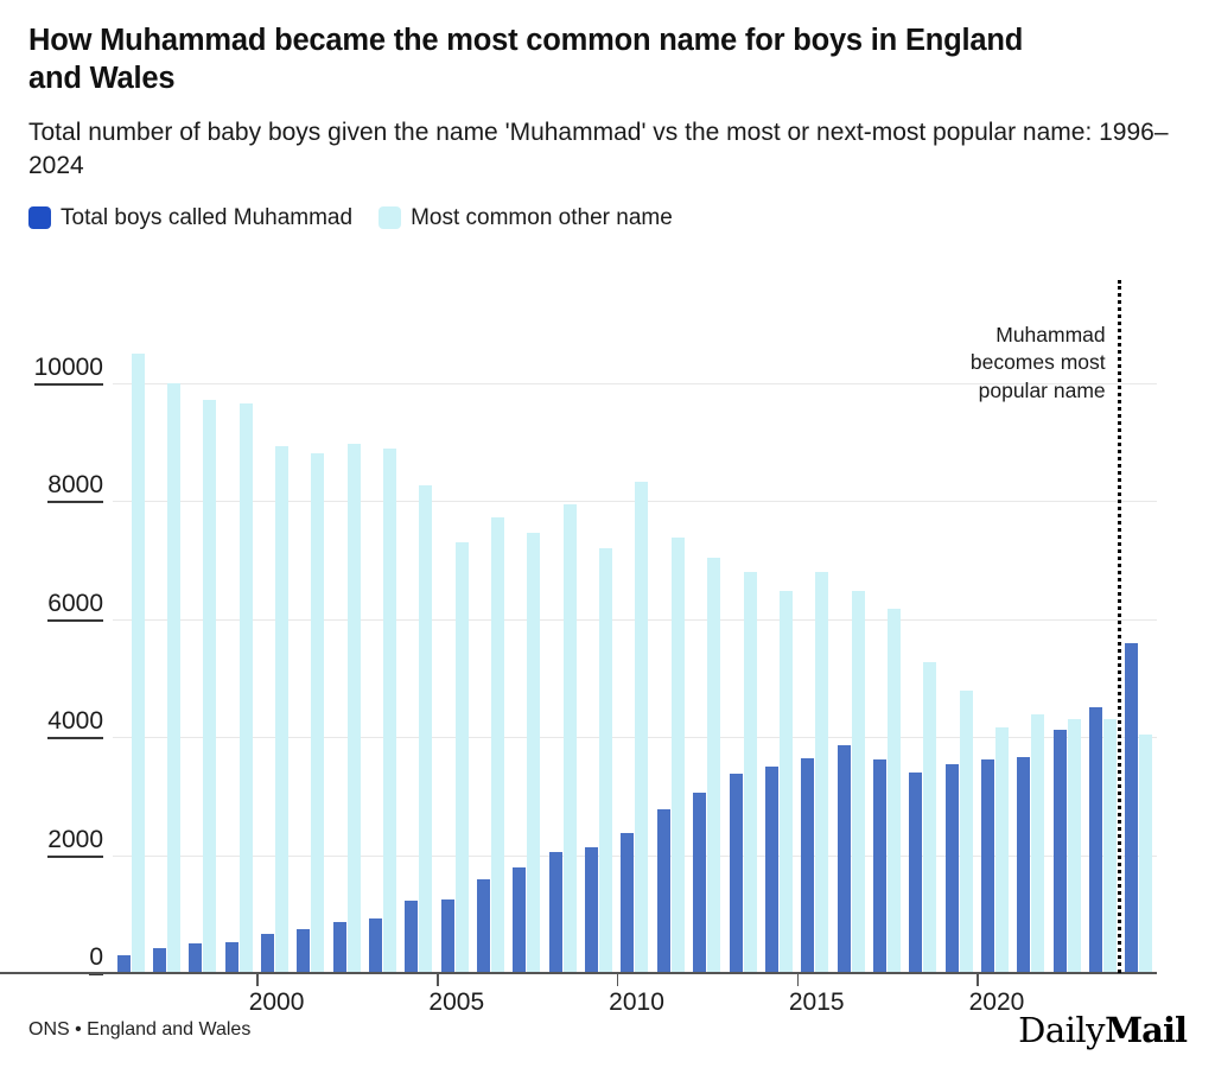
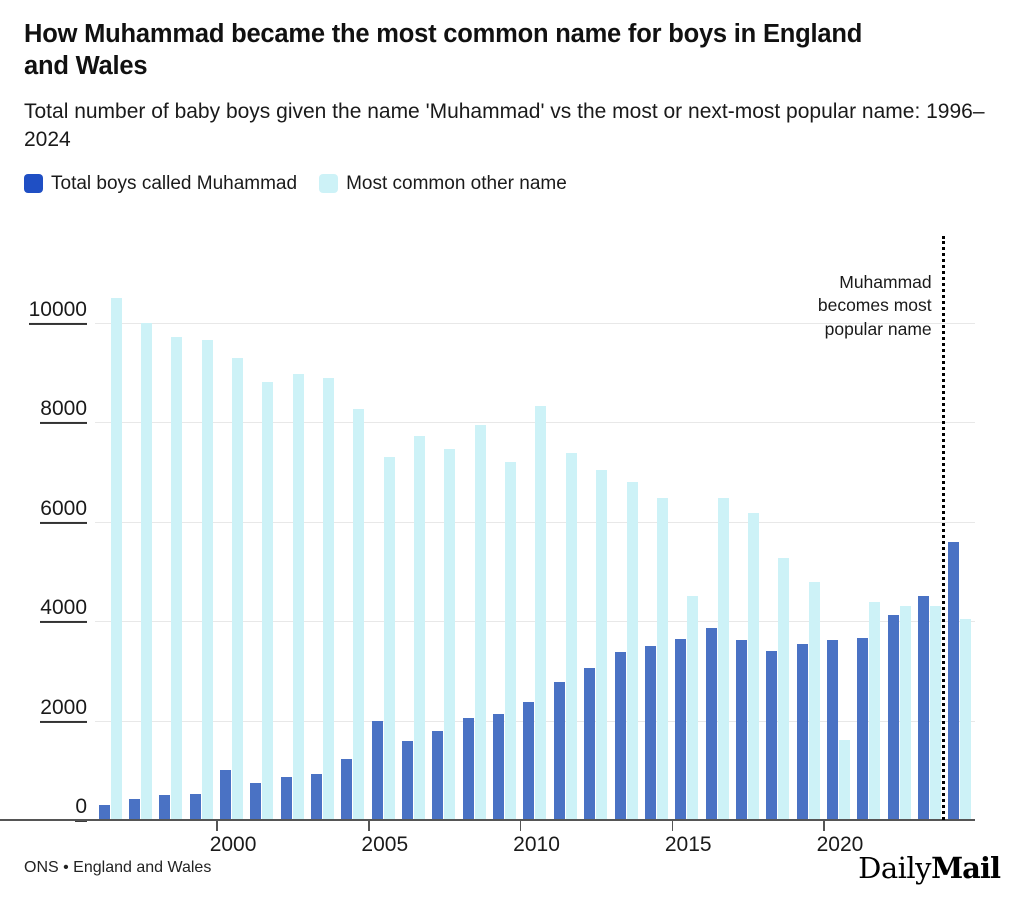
Total boys called Muhammad/2000: 700 -> 1000
Most common other name/2000: 8900 -> 9300
Total boys called Muhammad/2005: 1200 -> 2000
Most common other name/2015: 6800 -> 4500
Most common other name/2020: 4200 -> 1600
